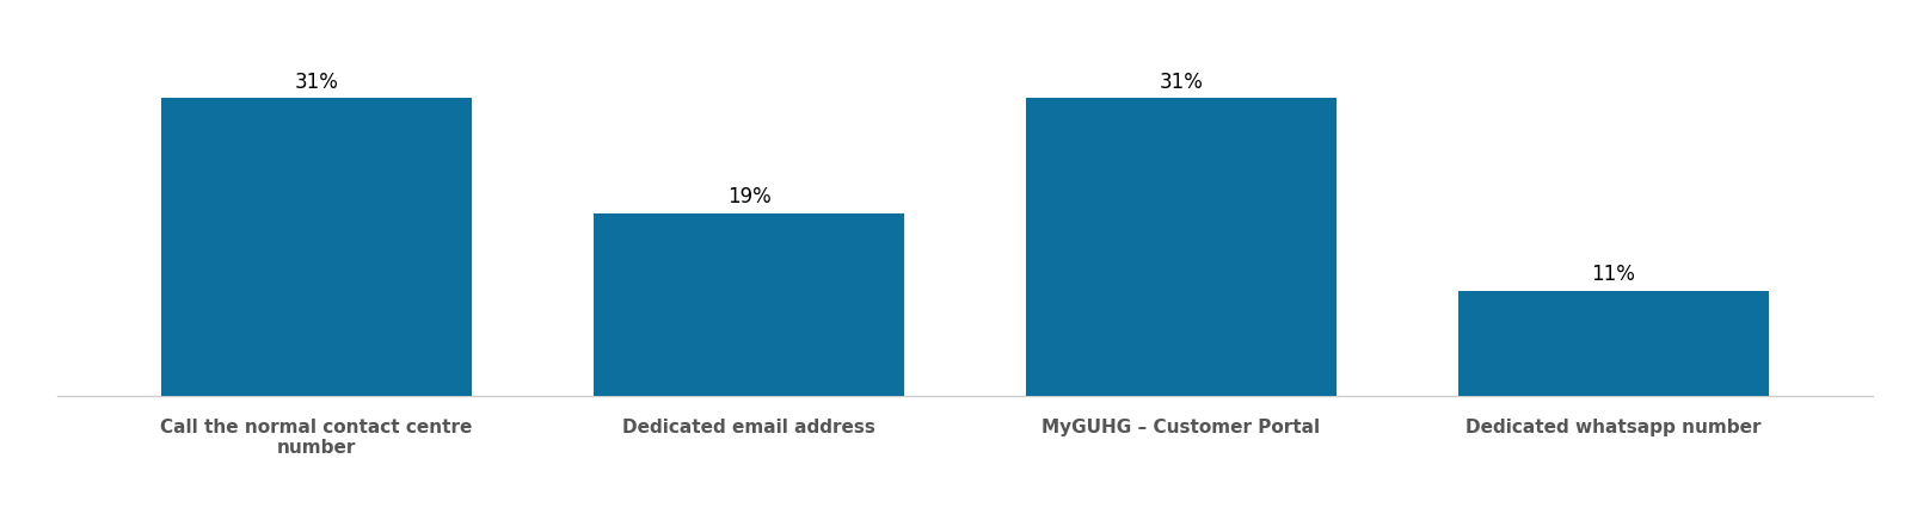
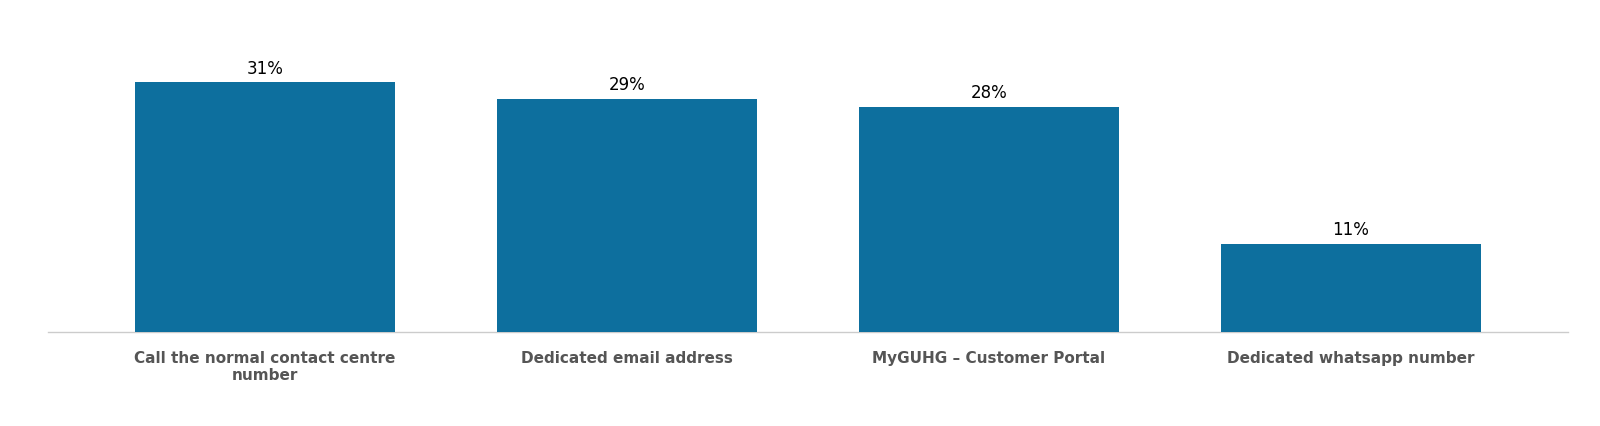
Dedicated email address: 19% -> 29%
MyGUHG – Customer Portal: 31% -> 28%
